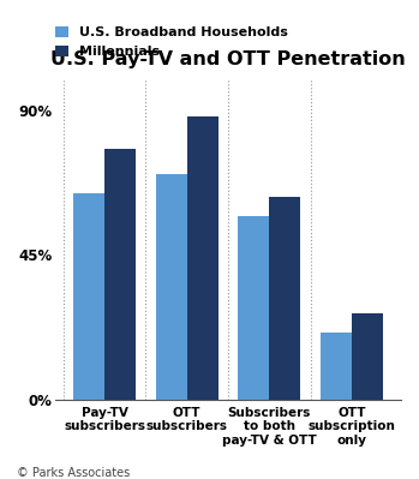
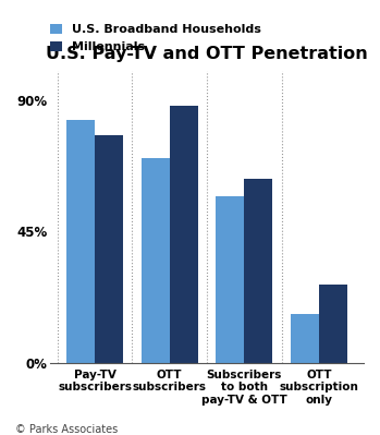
U.S. Broadband Households/Pay-TV subscribers: 64% -> 83%
U.S. Broadband Households/OTT subscription only: 21% -> 17%
